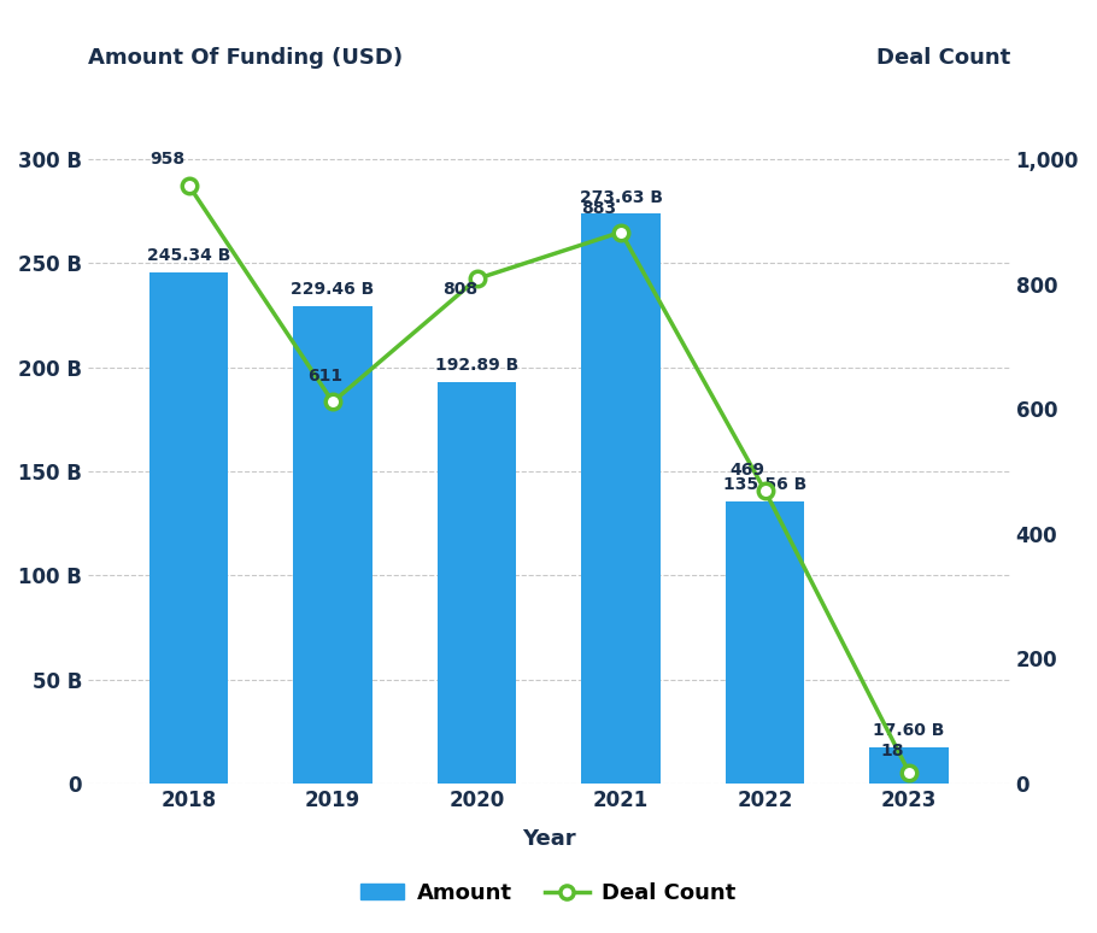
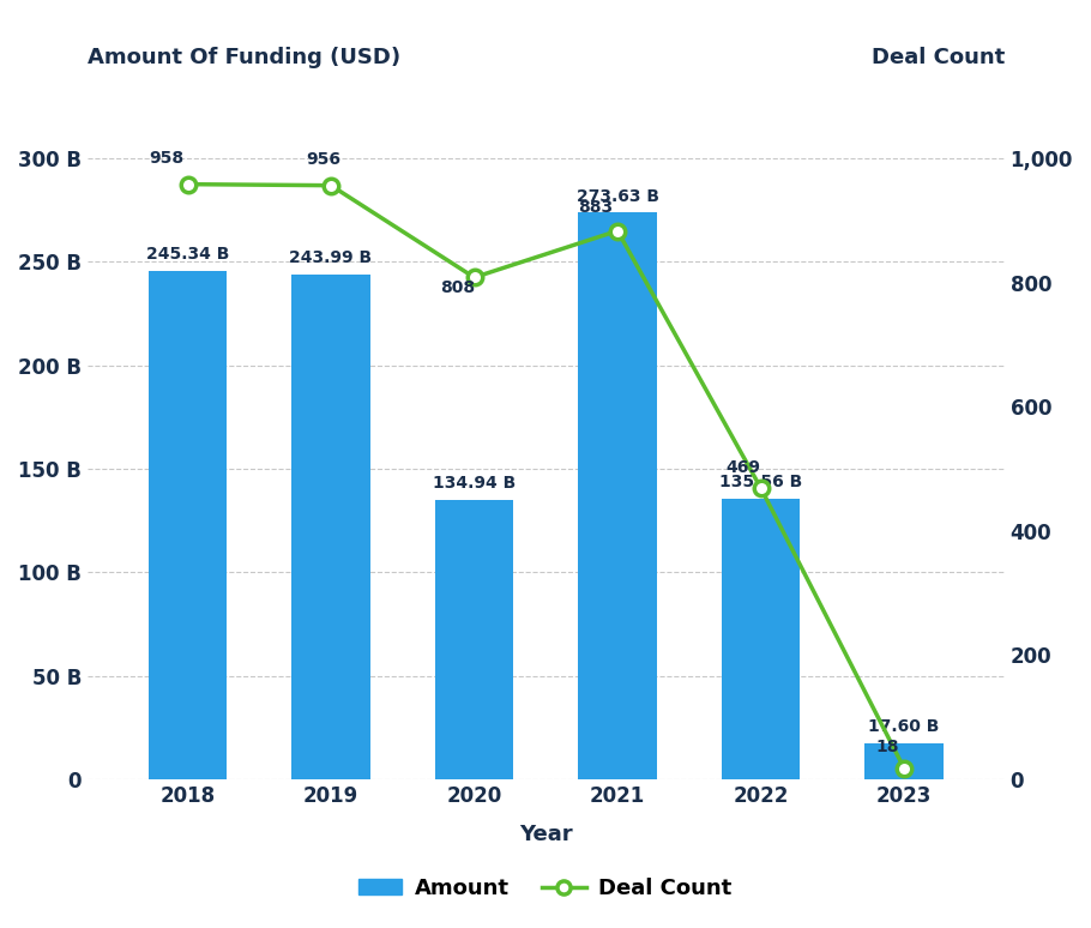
Amount/2019: 229.46 -> 243.99
Deal Count/2019: 611 -> 956
Amount/2020: 192.89 -> 134.94
